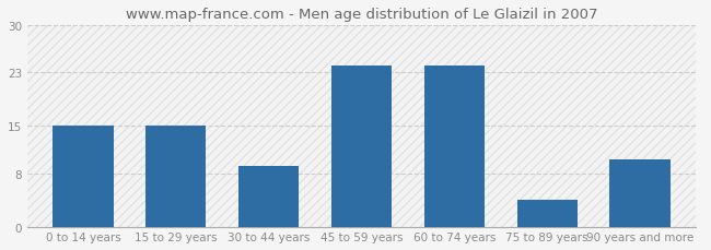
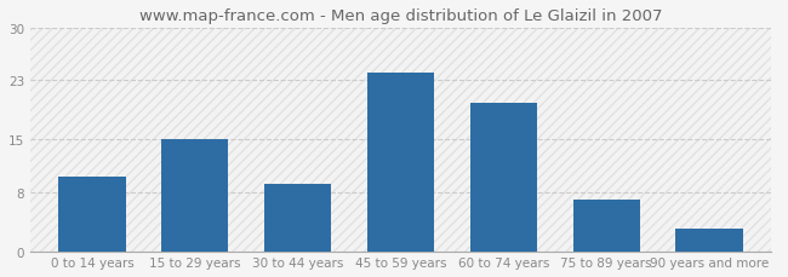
0 to 14 years: 15 -> 10
60 to 74 years: 24 -> 20
75 to 89 years: 4 -> 7
90 years and more: 10 -> 3
